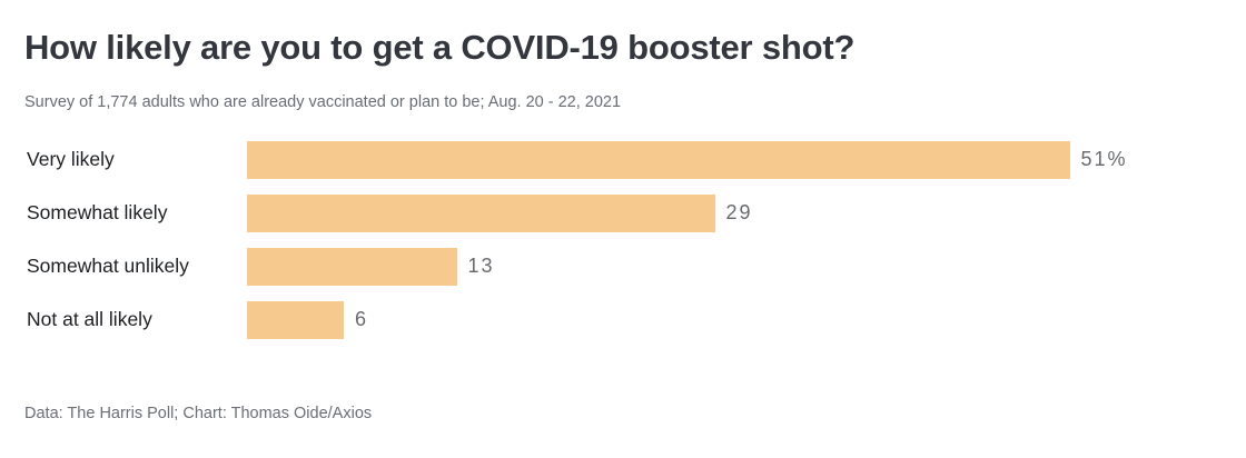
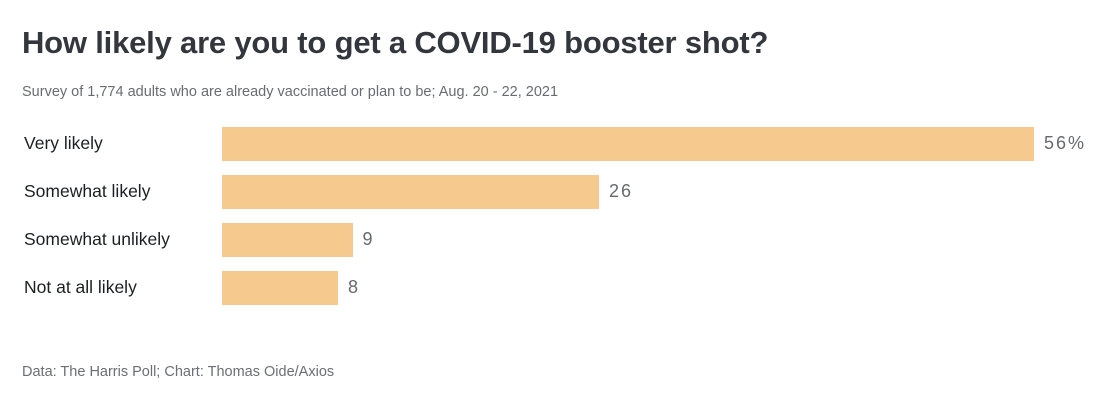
Very likely: 51% -> 56%
Somewhat likely: 29 -> 26
Somewhat unlikely: 13 -> 9
Not at all likely: 6 -> 8
